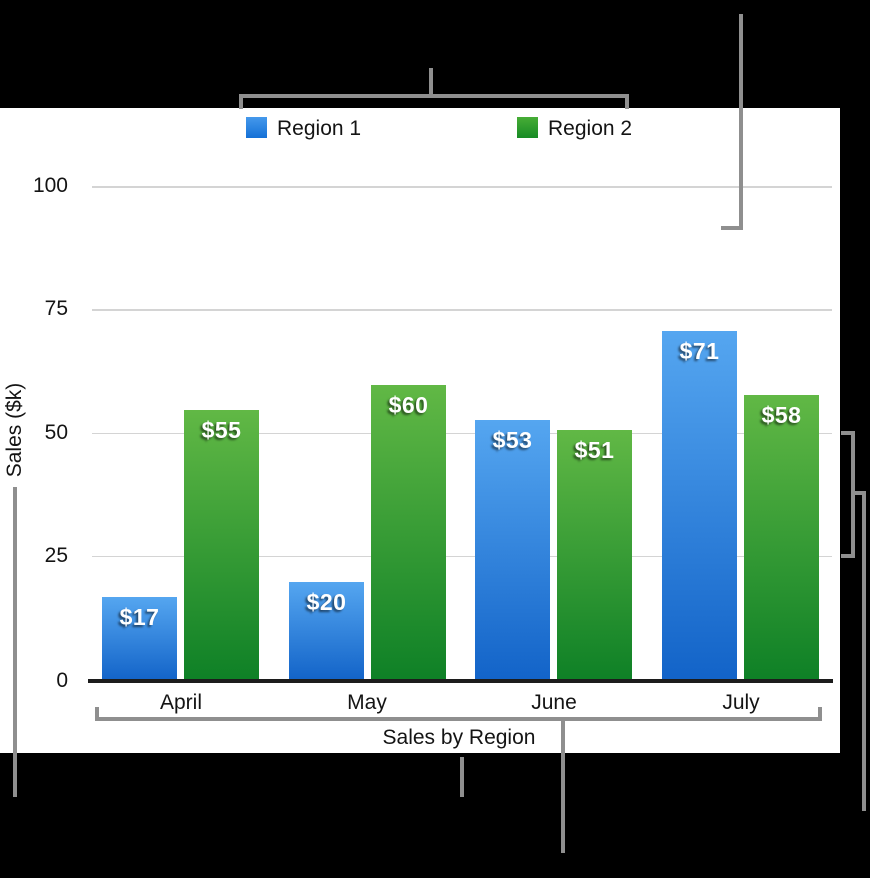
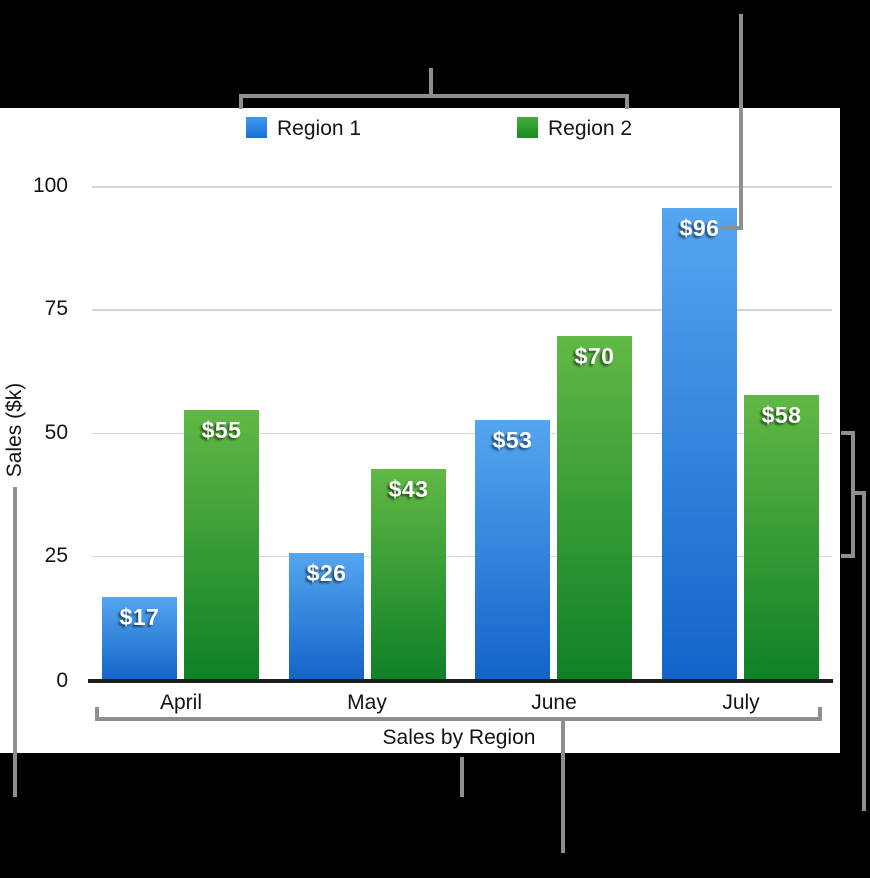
Region 1/May: $20 -> $26
Region 2/May: $60 -> $43
Region 2/June: $51 -> $70
Region 1/July: $71 -> $96
